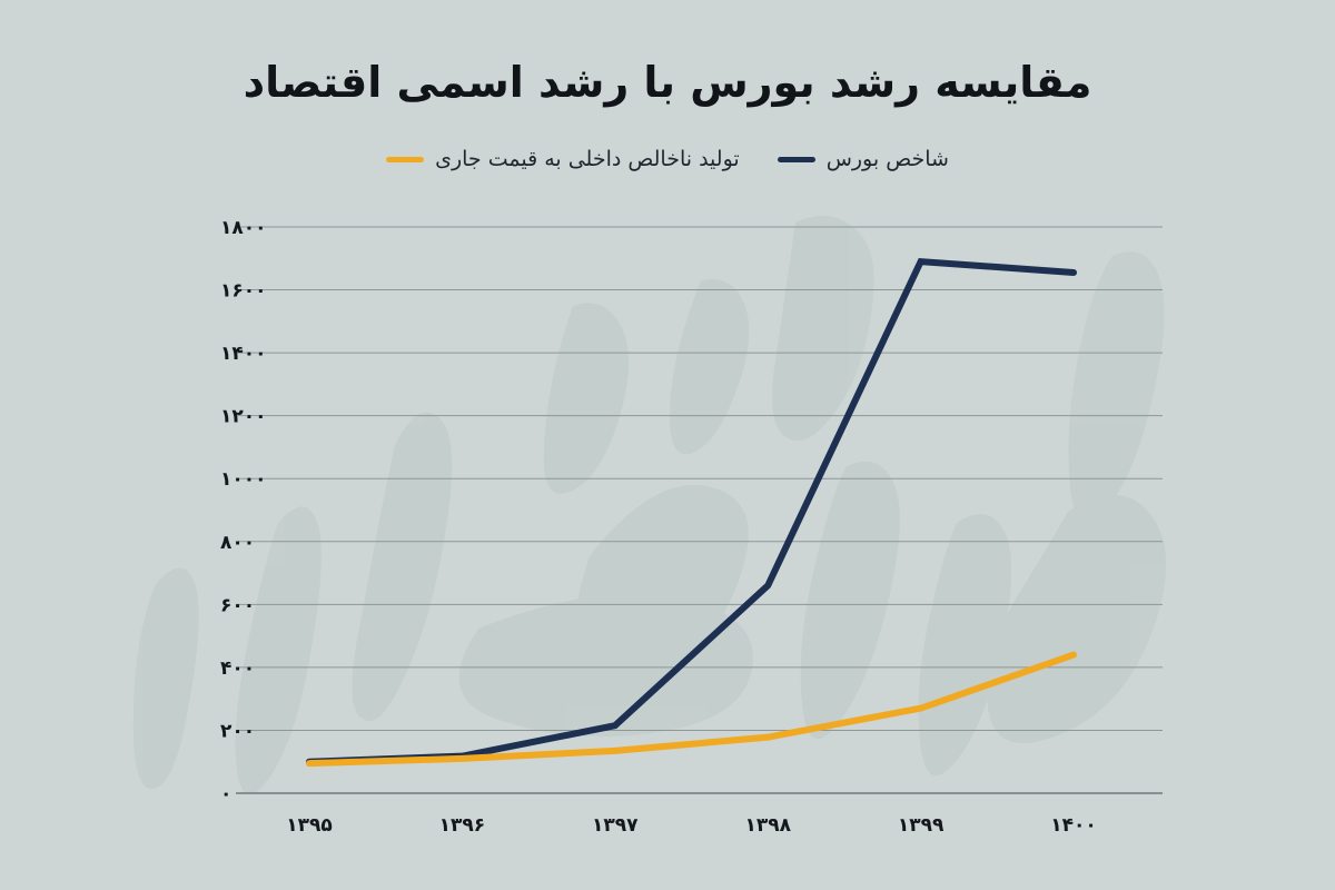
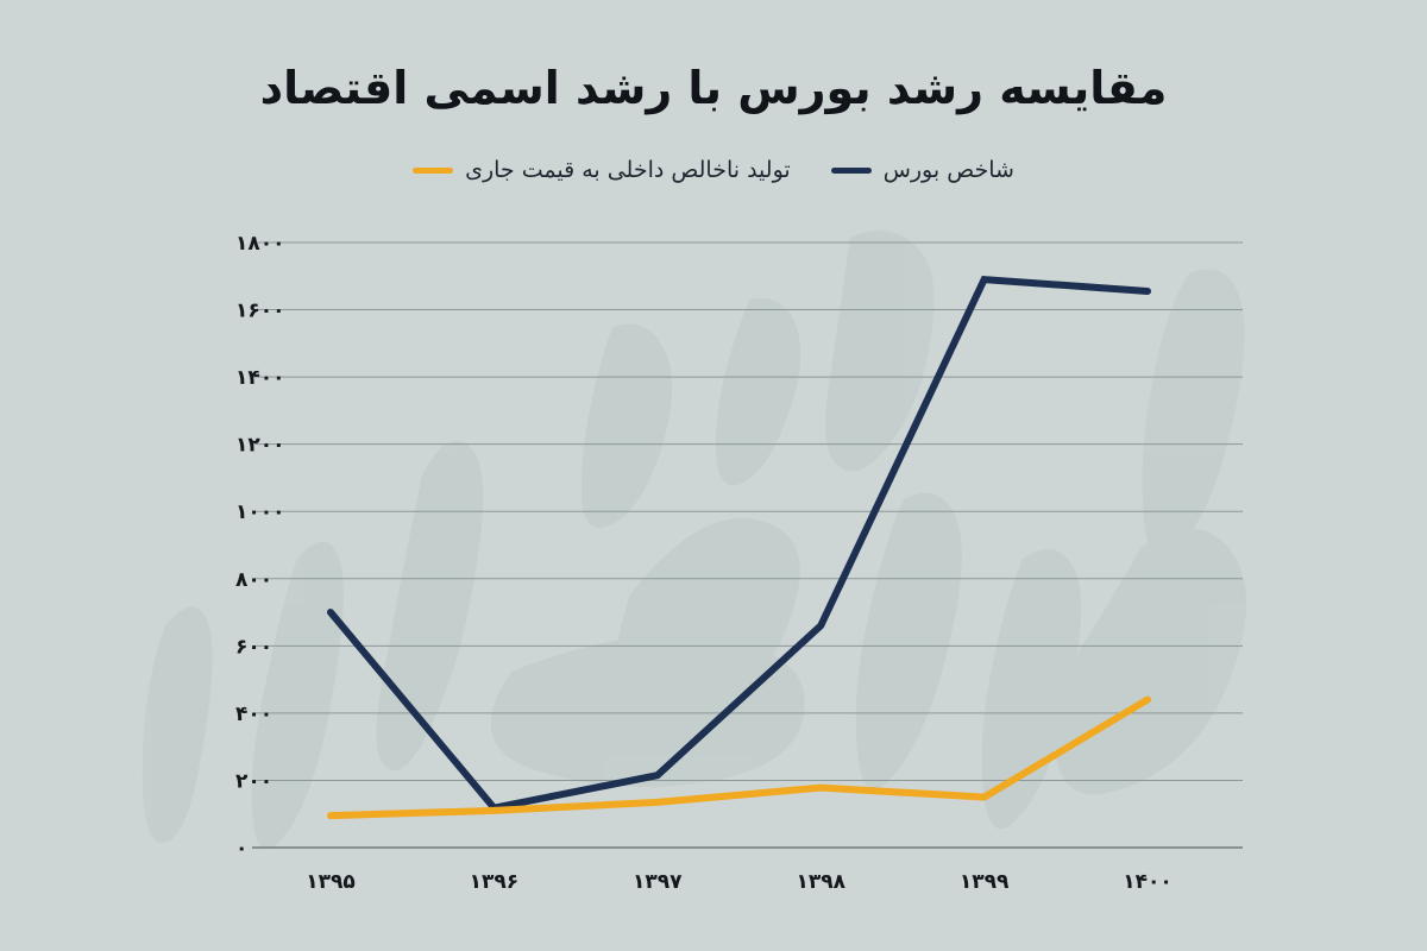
شاخص بورس/۱۳۹۵: 100 -> 700
تولید ناخالص داخلی به قیمت جاری/۱۳۹۹: 270 -> 150
